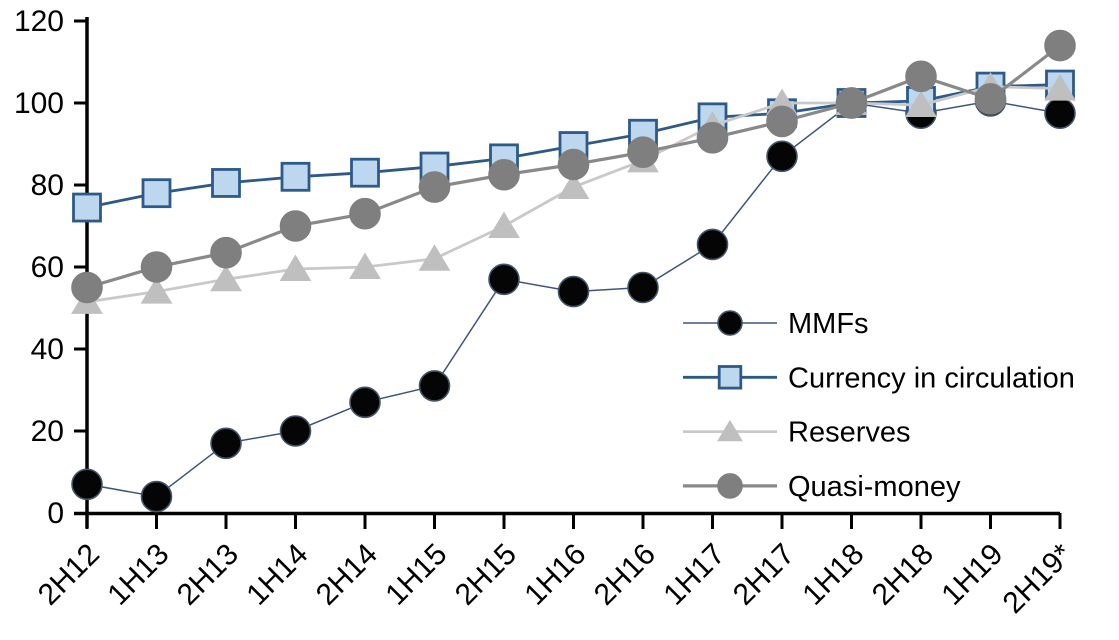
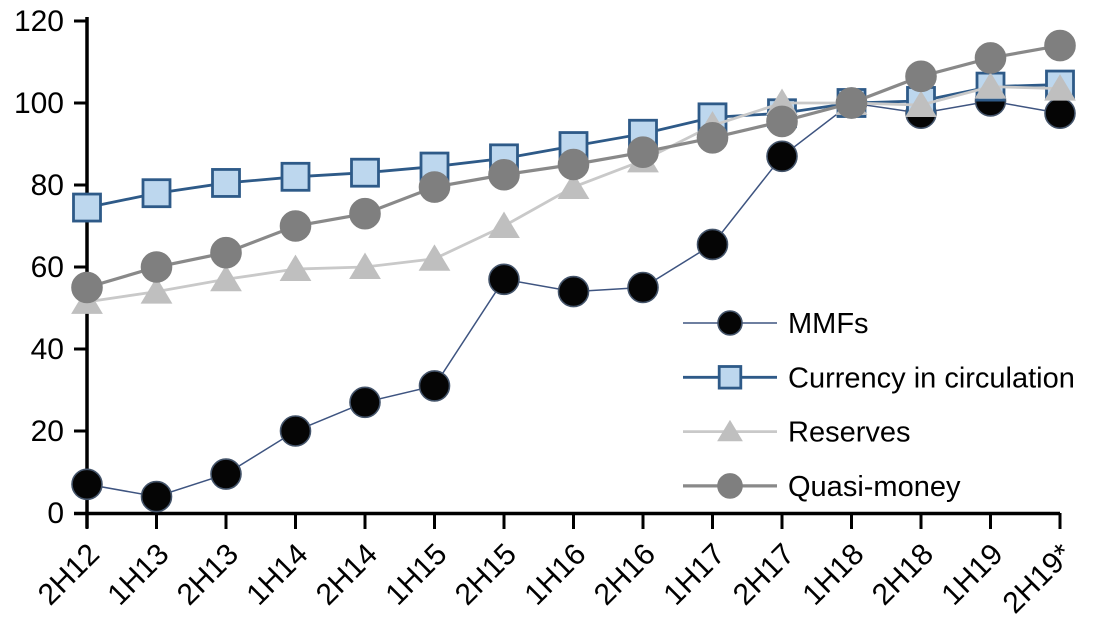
MMFs/2H13: 17 -> 10
Quasi-money/1H19: 101 -> 111
